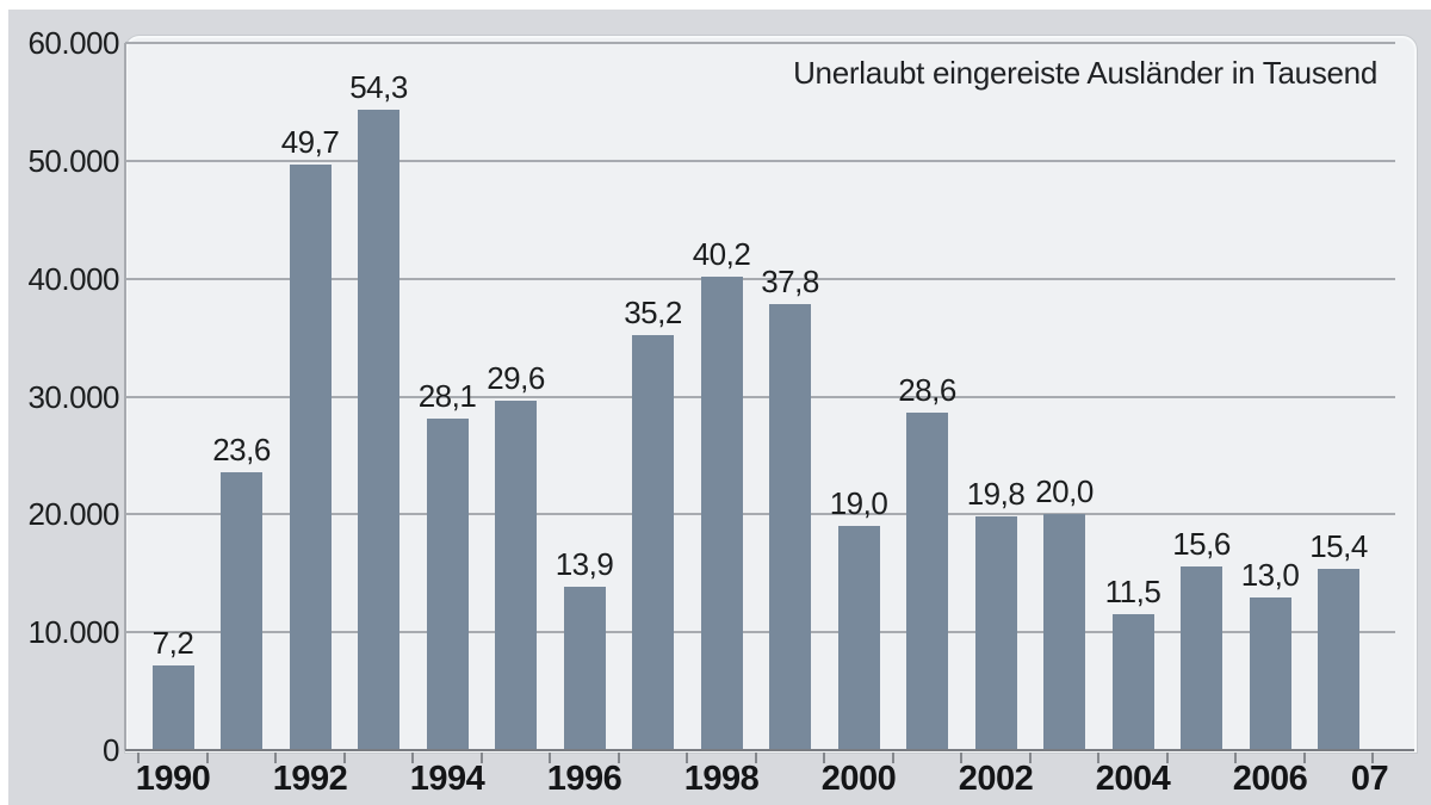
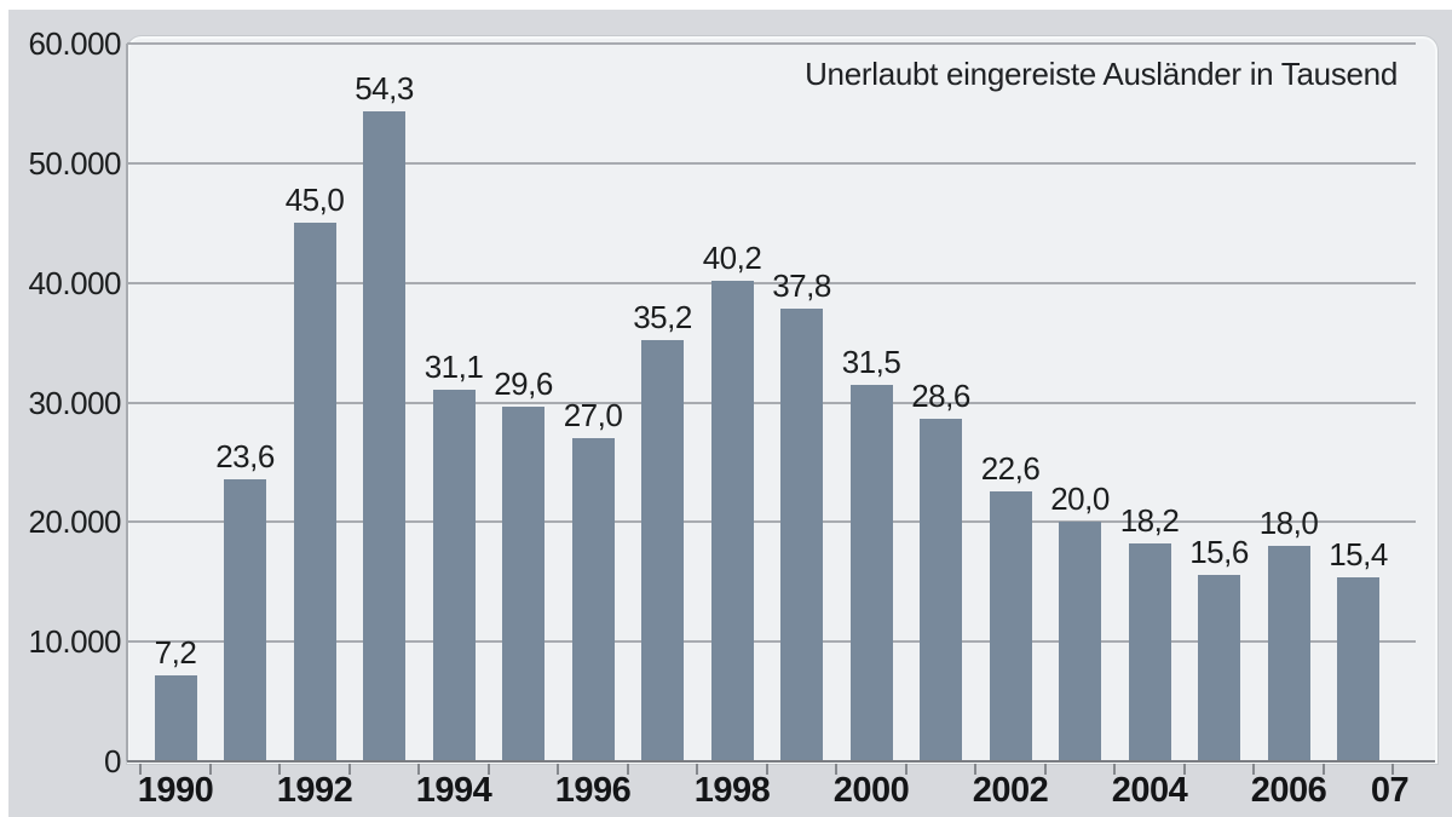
1992: 49,7 -> 45,0
1994: 28,1 -> 31,1
1996: 13,9 -> 27,0
2000: 19,0 -> 31,5
2002: 19,8 -> 22,6
2004: 11,5 -> 18,2
2006: 13,0 -> 18,0
